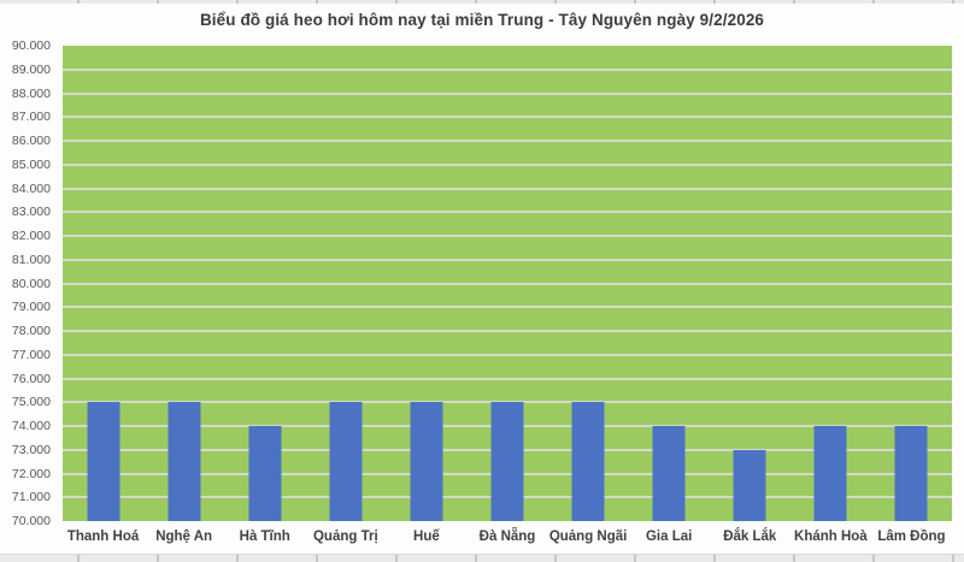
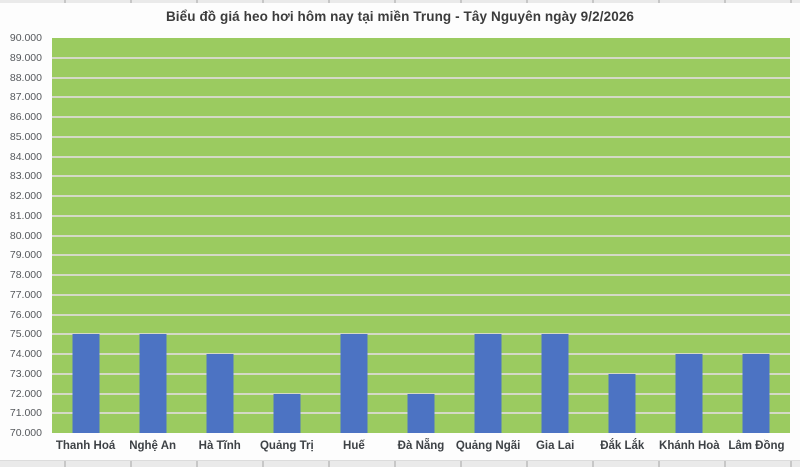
Quảng Trị: 75000 -> 72000
Đà Nẵng: 75000 -> 72000
Gia Lai: 74000 -> 75000
